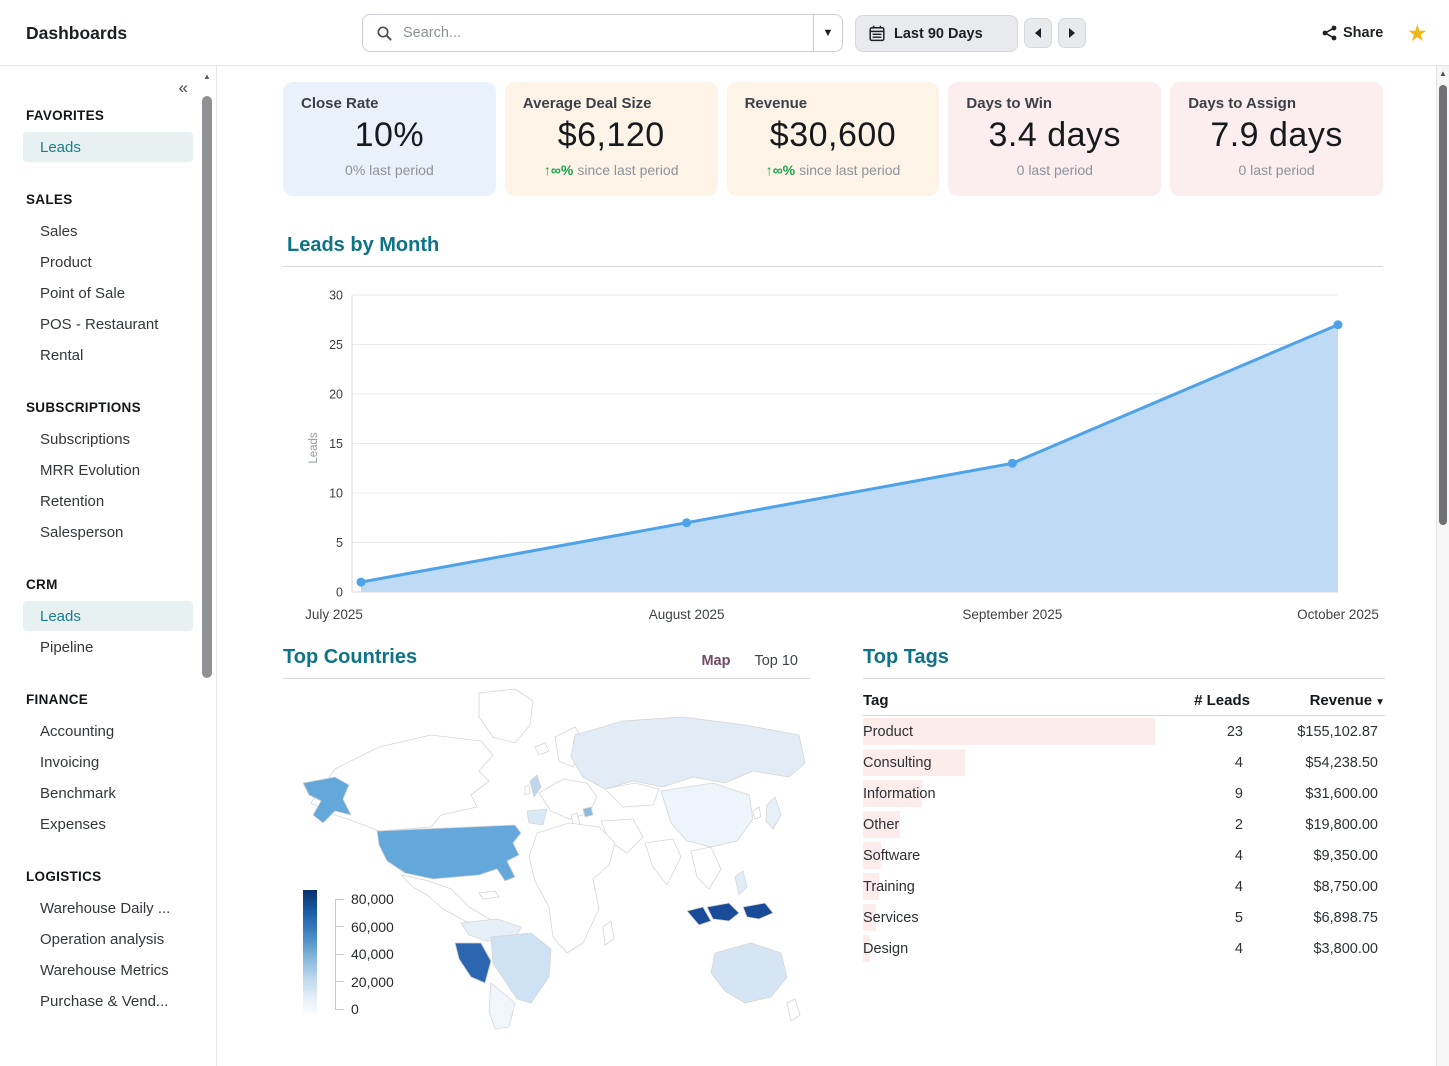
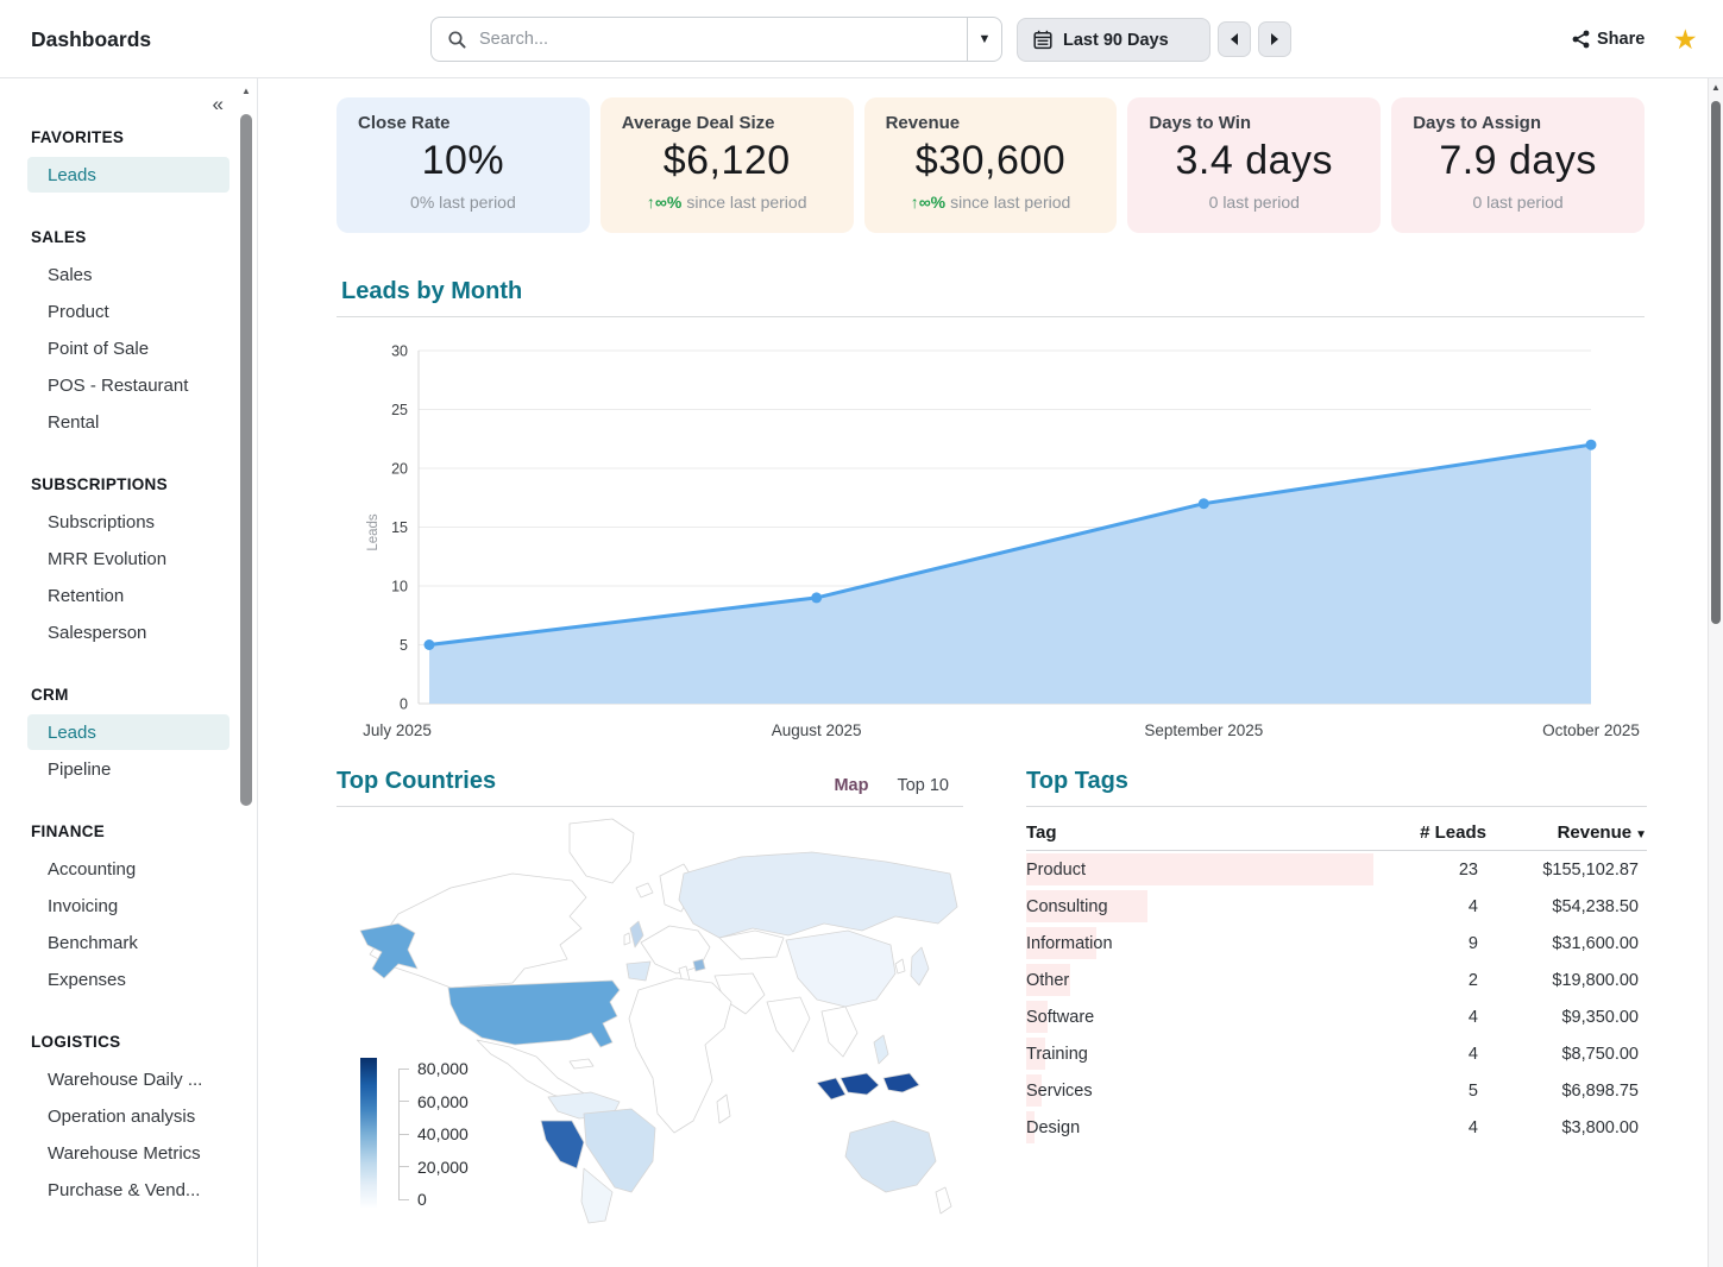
July 2025: 1 -> 5
August 2025: 7 -> 9
September 2025: 13 -> 17
October 2025: 27 -> 22
